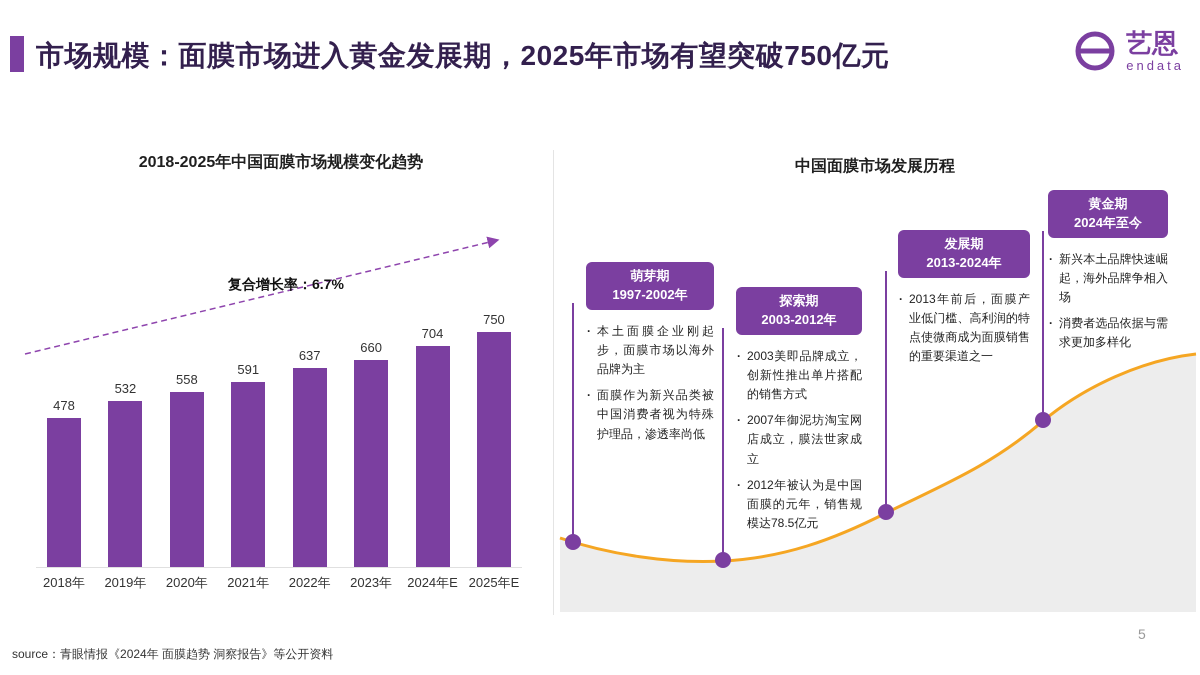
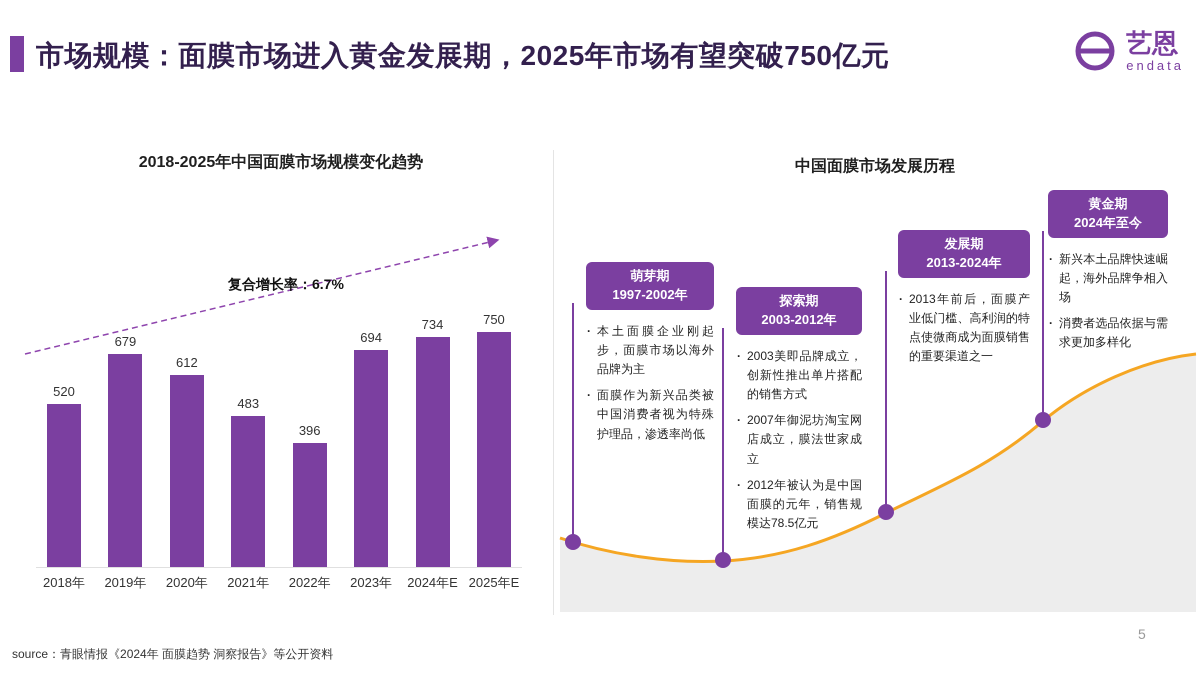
2018-2025年中国面膜市场规模变化趋势/2018年: 478 -> 520
2018-2025年中国面膜市场规模变化趋势/2019年: 532 -> 679
2018-2025年中国面膜市场规模变化趋势/2020年: 558 -> 612
2018-2025年中国面膜市场规模变化趋势/2021年: 591 -> 483
2018-2025年中国面膜市场规模变化趋势/2022年: 637 -> 396
2018-2025年中国面膜市场规模变化趋势/2023年: 660 -> 694
2018-2025年中国面膜市场规模变化趋势/2024年E: 704 -> 734
